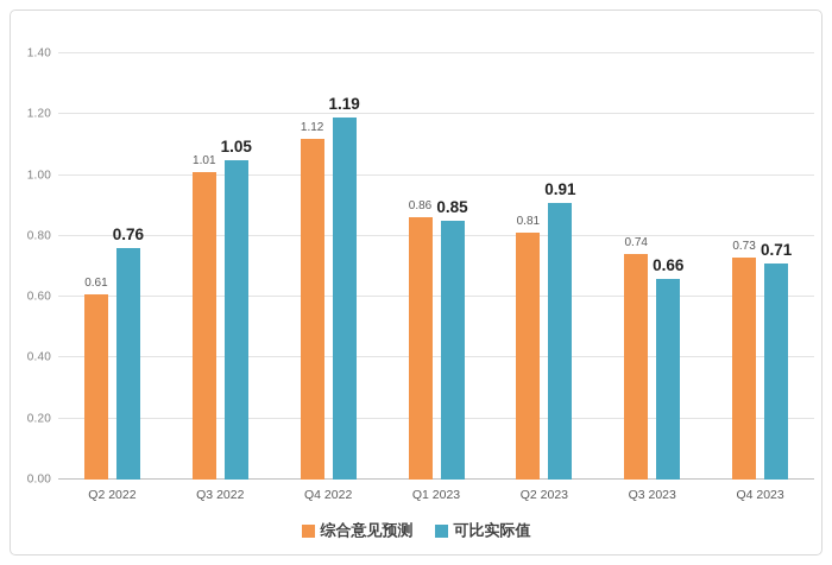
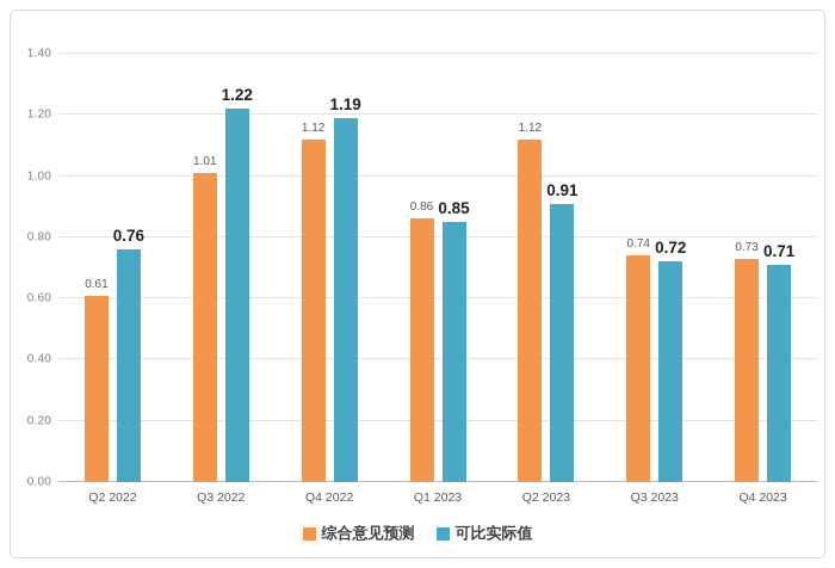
可比实际值/Q3 2022: 1.05 -> 1.22
综合意见预测/Q2 2023: 0.81 -> 1.12
可比实际值/Q3 2023: 0.66 -> 0.72
